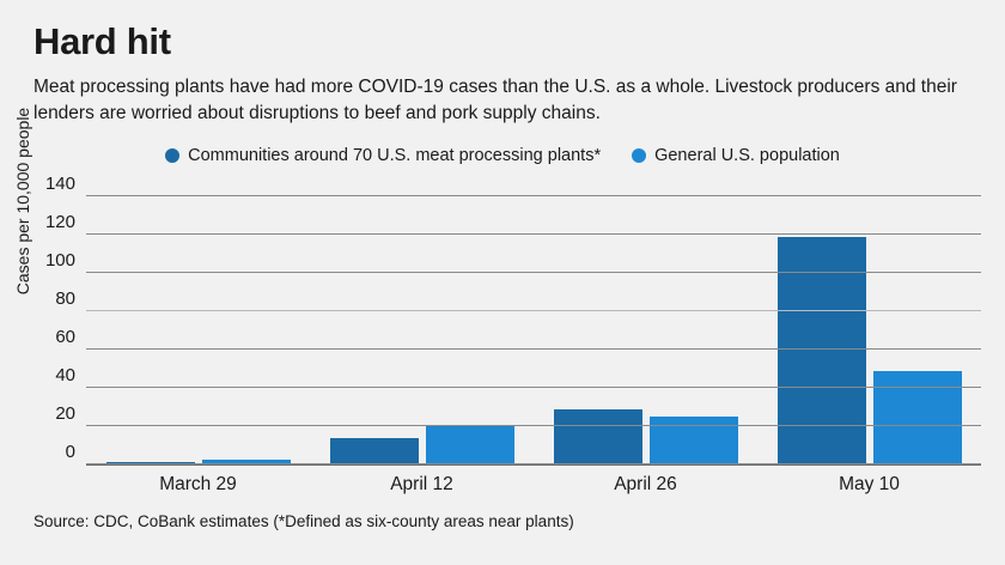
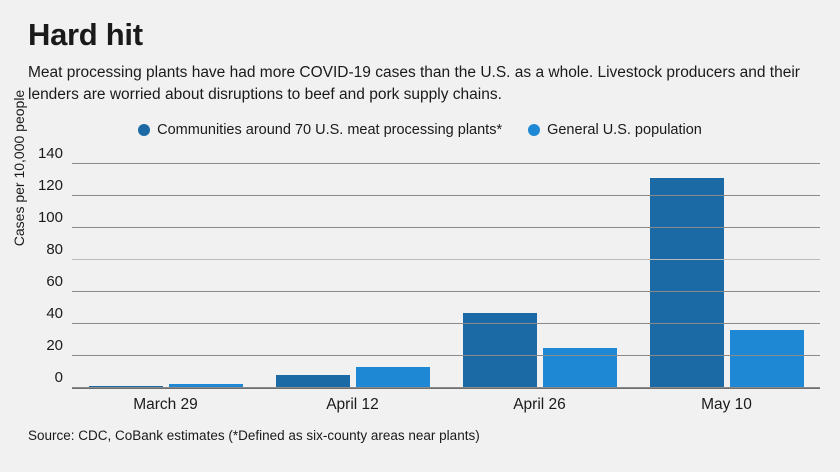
Communities around 70 U.S. meat processing plants*/April 12: 14 -> 8
General U.S. population/April 12: 20 -> 13
Communities around 70 U.S. meat processing plants*/April 26: 29 -> 47
Communities around 70 U.S. meat processing plants*/May 10: 119 -> 131
General U.S. population/May 10: 49 -> 36
